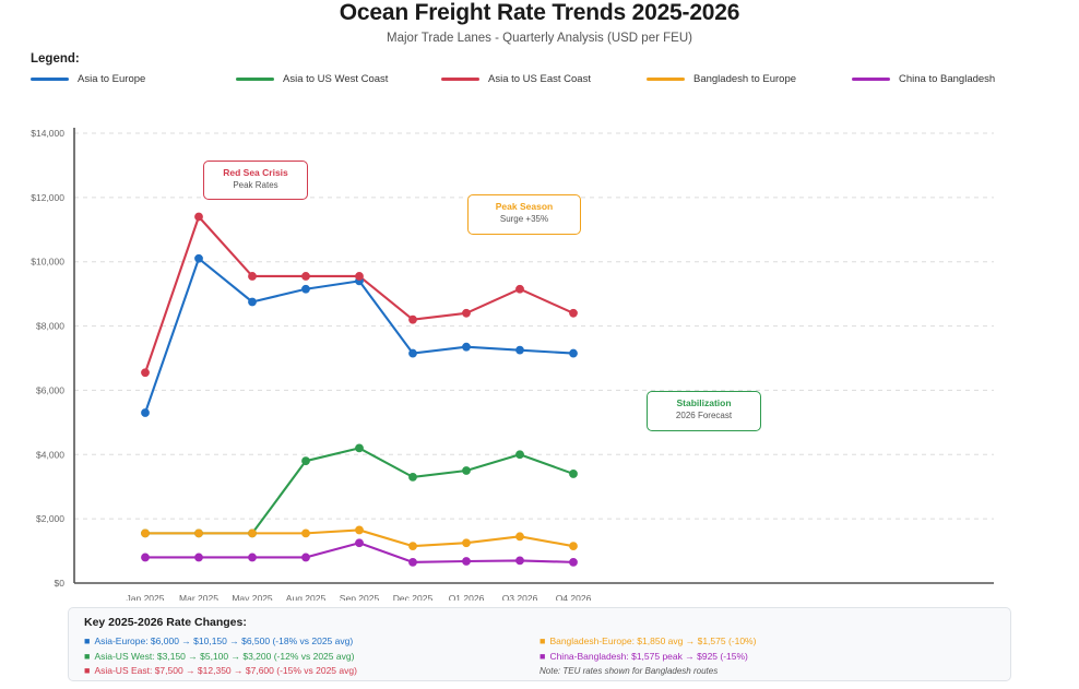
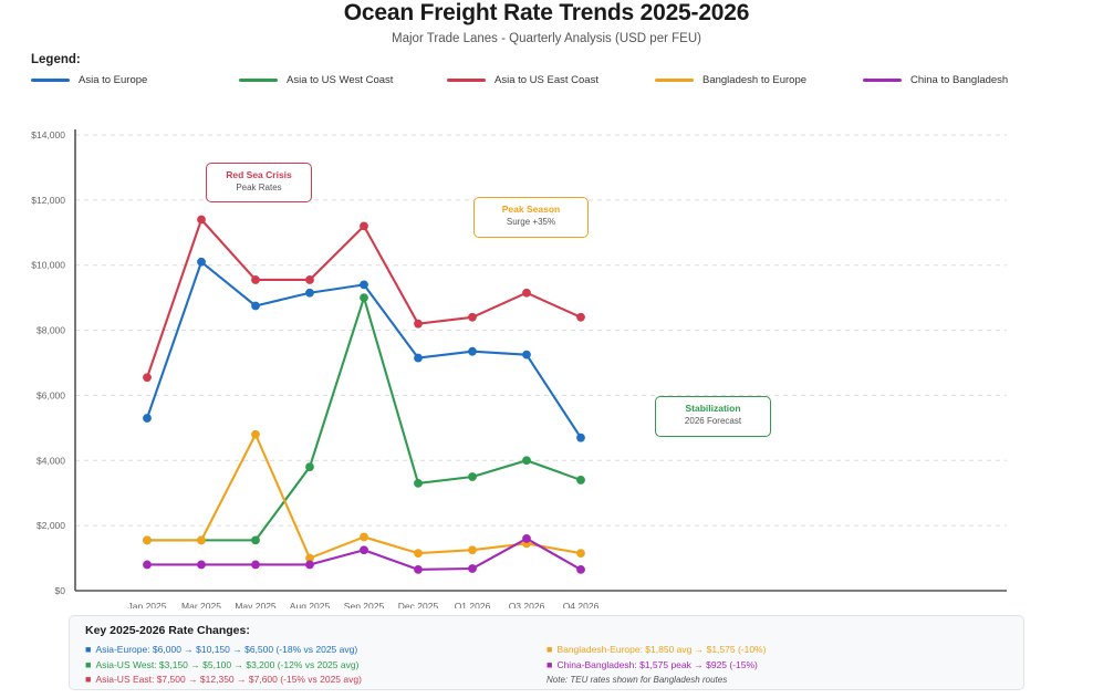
Bangladesh to Europe/May 2025: $1600 -> $4800
Bangladesh to Europe/Aug 2025: $1600 -> $1000
Asia to US West Coast/Sep 2025: $4200 -> $9000
Asia to US East Coast/Sep 2025: $9600 -> $11200
China to Bangladesh/Q3 2026: $700 -> $1600
Asia to Europe/Q4 2026: $7200 -> $4700
